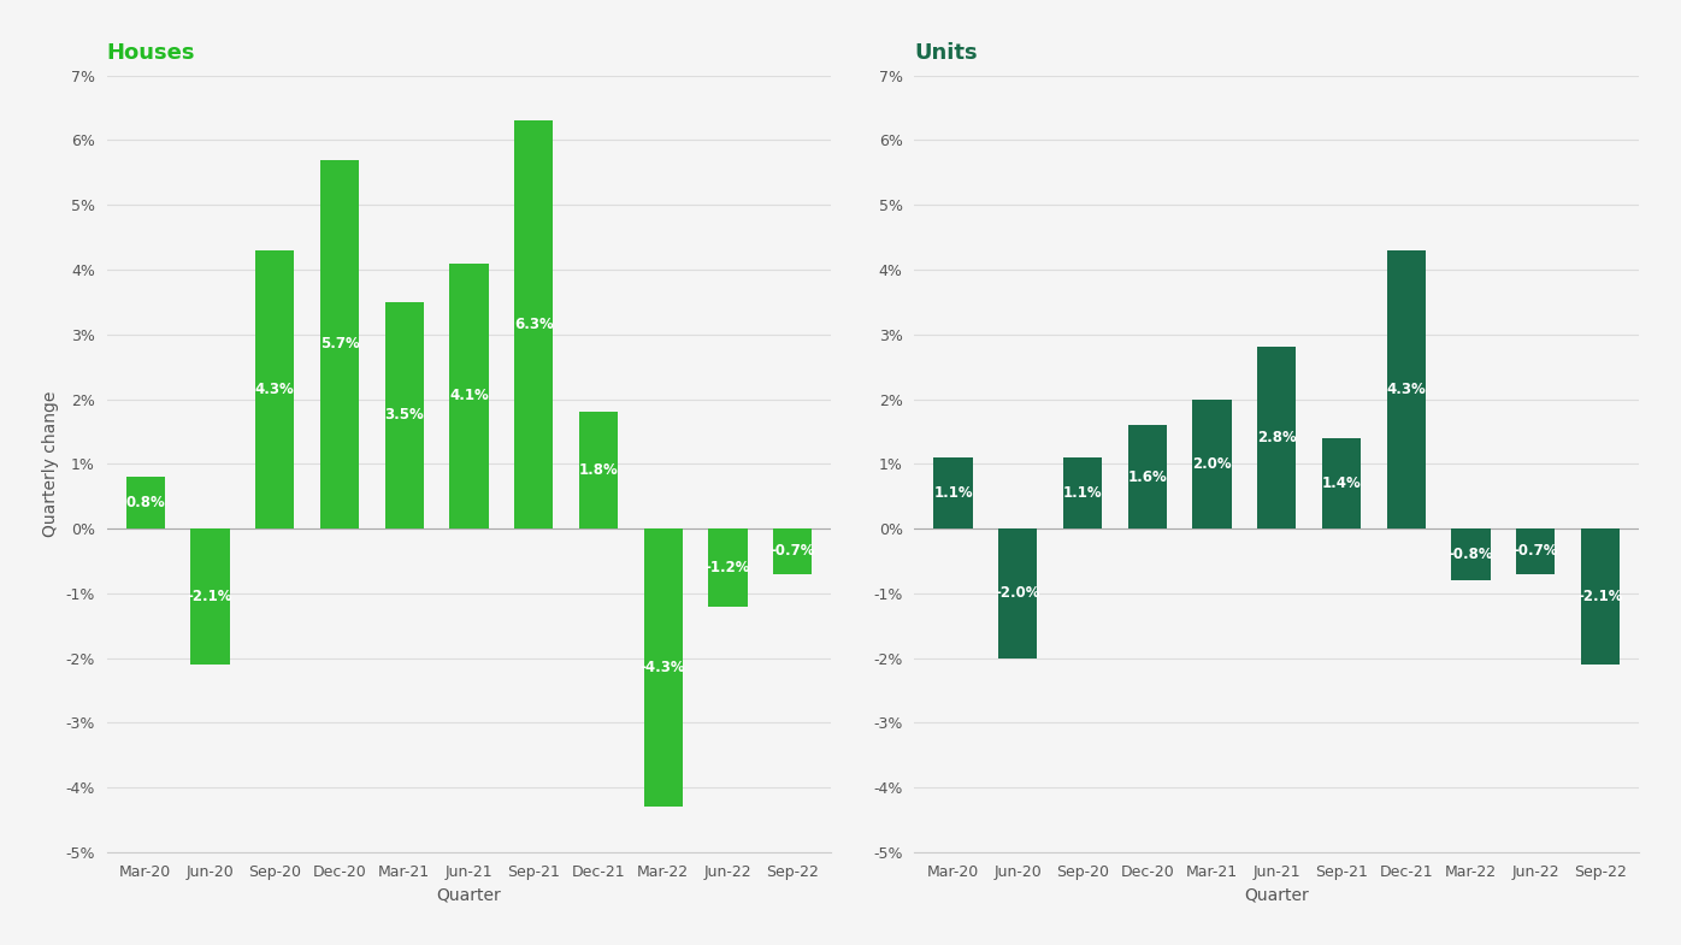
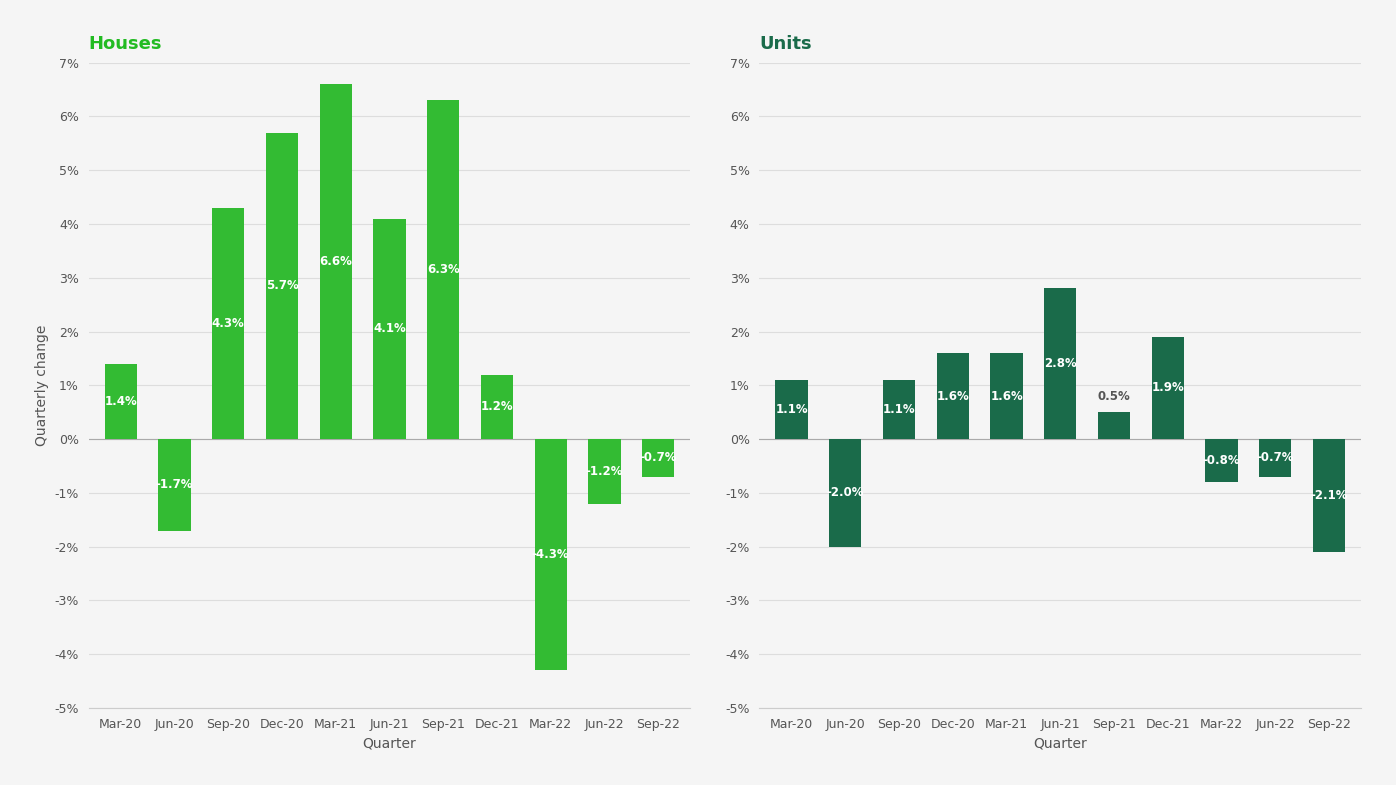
Houses/Mar-20: 0.8% -> 1.4%
Houses/Jun-20: -2.1% -> -1.7%
Houses/Mar-21: 3.5% -> 6.6%
Houses/Dec-21: 1.8% -> 1.2%
Units/Mar-21: 2.0% -> 1.6%
Units/Sep-21: 1.4% -> 0.5%
Units/Dec-21: 4.3% -> 1.9%
